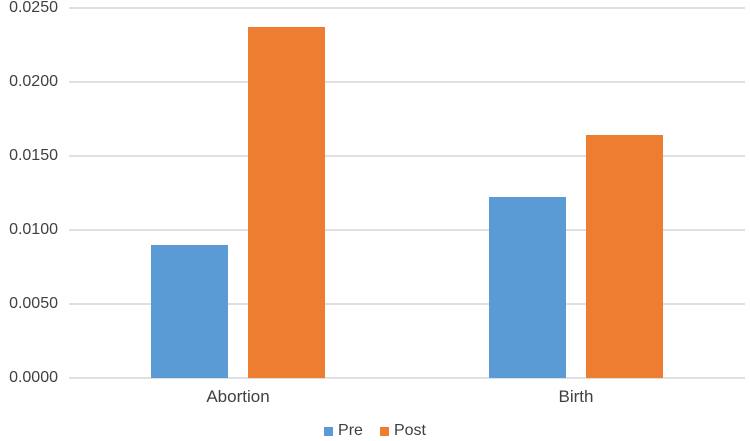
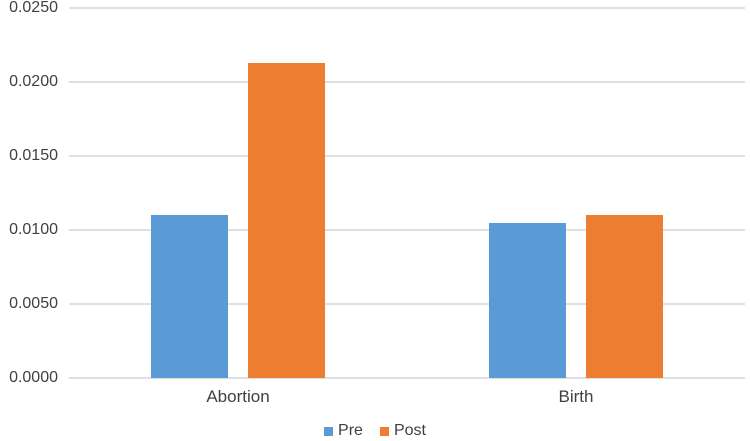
Pre/Abortion: 0.0090 -> 0.0110
Post/Abortion: 0.0237 -> 0.0213
Pre/Birth: 0.0122 -> 0.0105
Post/Birth: 0.0164 -> 0.0110
